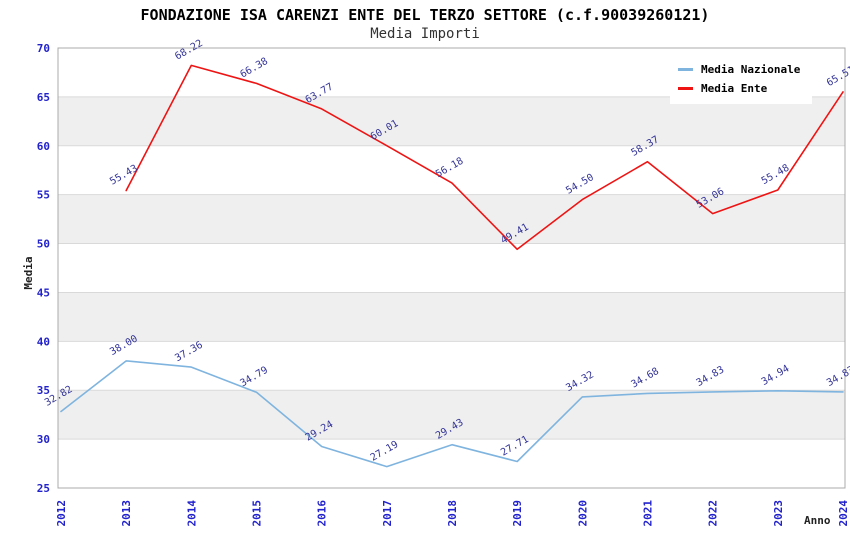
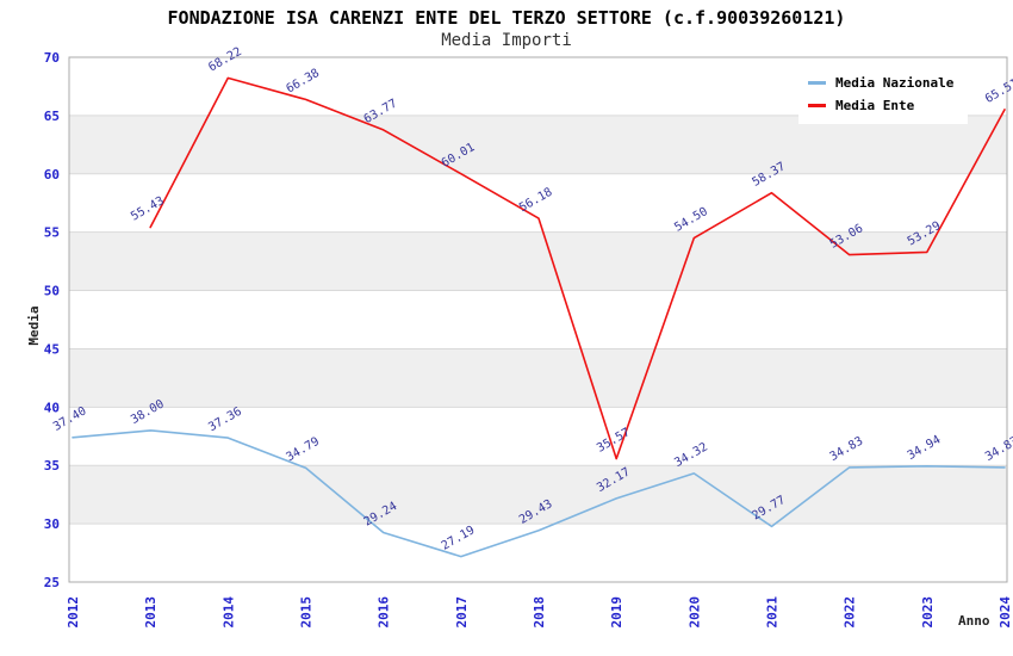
Media Nazionale/2012: 32.82 -> 37.40
Media Nazionale/2019: 27.71 -> 32.17
Media Ente/2019: 49.41 -> 35.57
Media Nazionale/2021: 34.68 -> 29.77
Media Ente/2023: 55.48 -> 53.29
